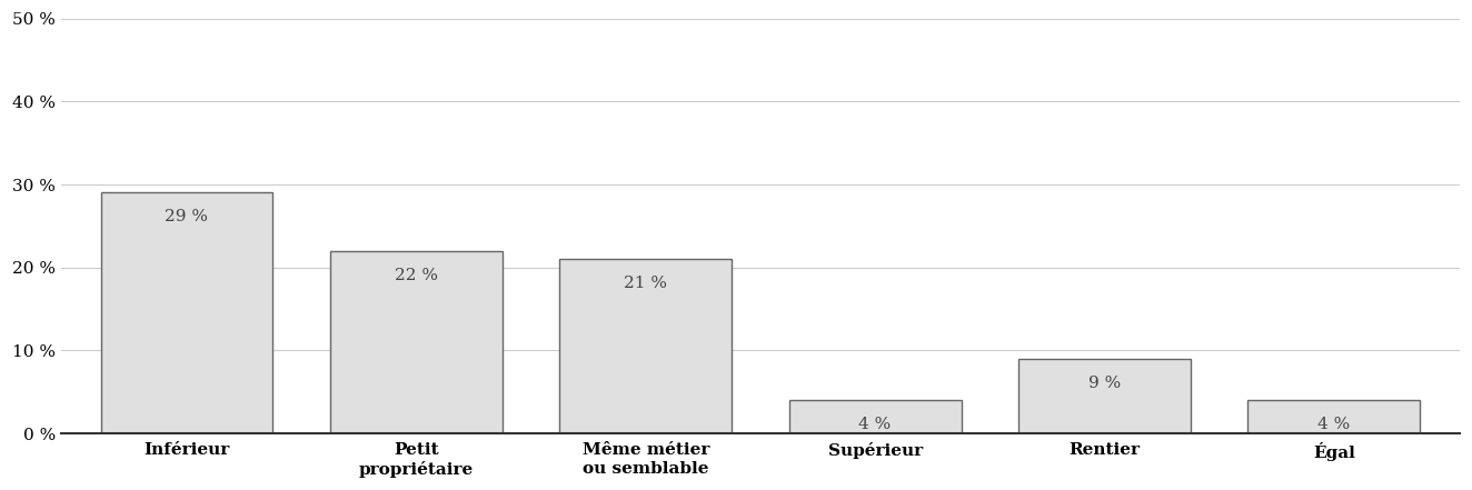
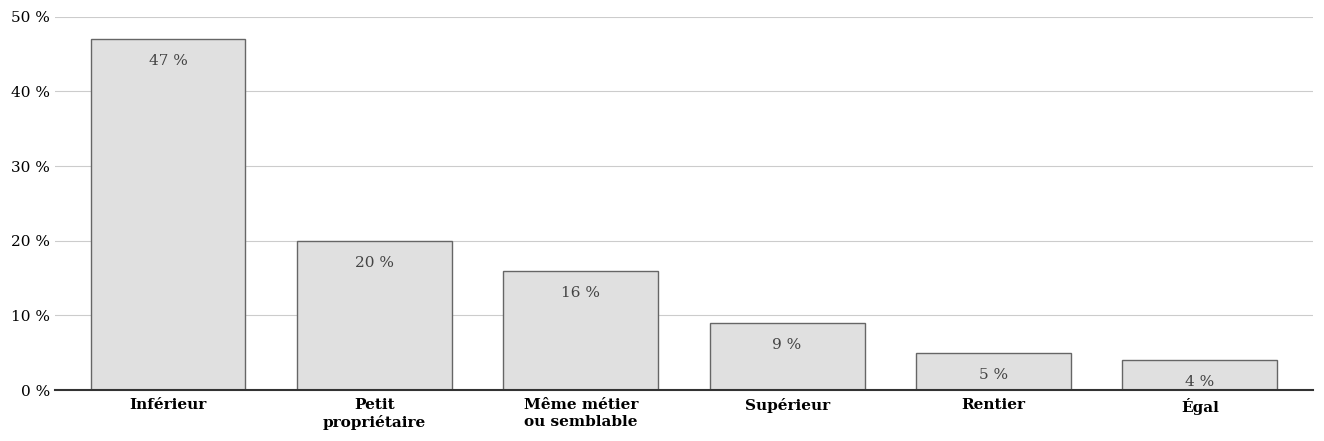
Inférieur: 29 -> 47
Petit propriétaire: 22 -> 20
Même métier ou semblable: 21 -> 16
Supérieur: 4 -> 9
Rentier: 9 -> 5
